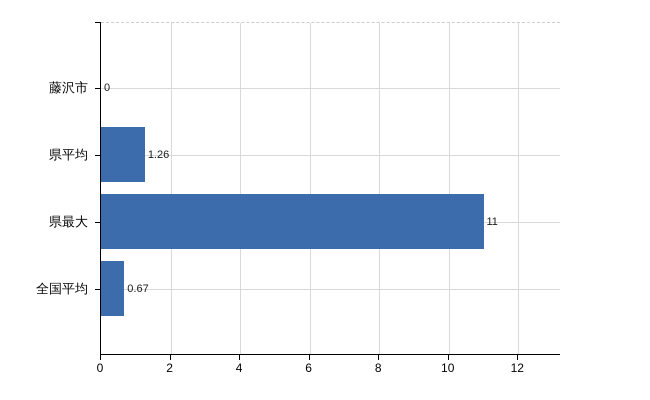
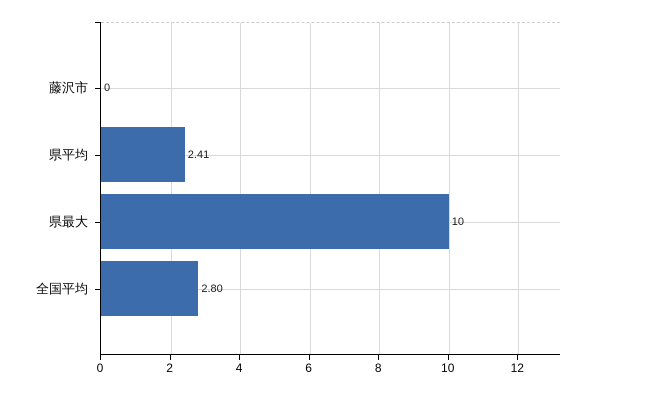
県平均: 1.26 -> 2.41
県最大: 11 -> 10
全国平均: 0.67 -> 2.80
